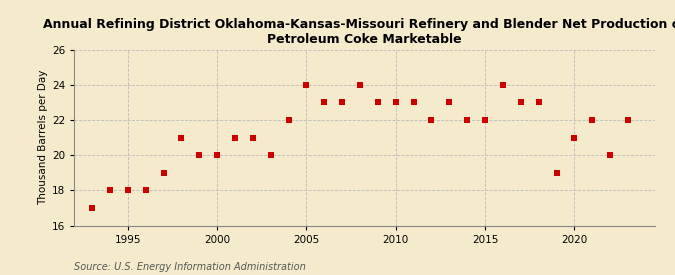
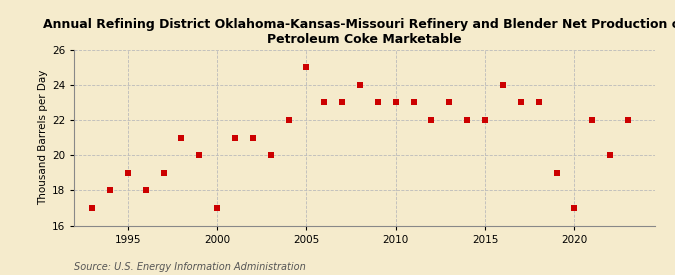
1995: 18 -> 19
2000: 20 -> 17
2005: 24 -> 25
2020: 21 -> 17
